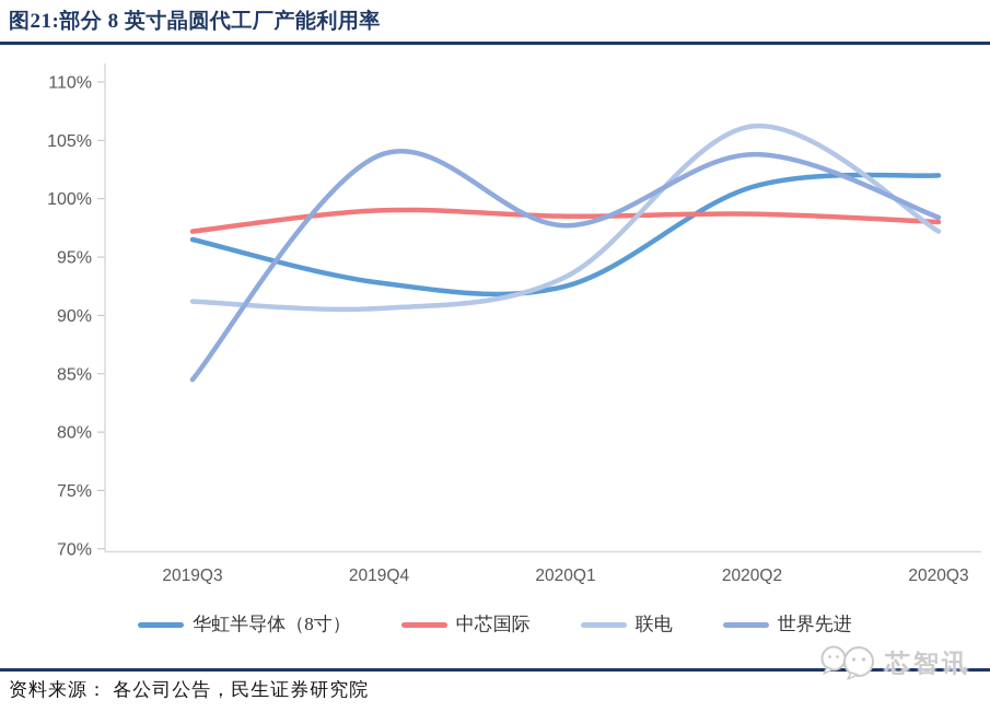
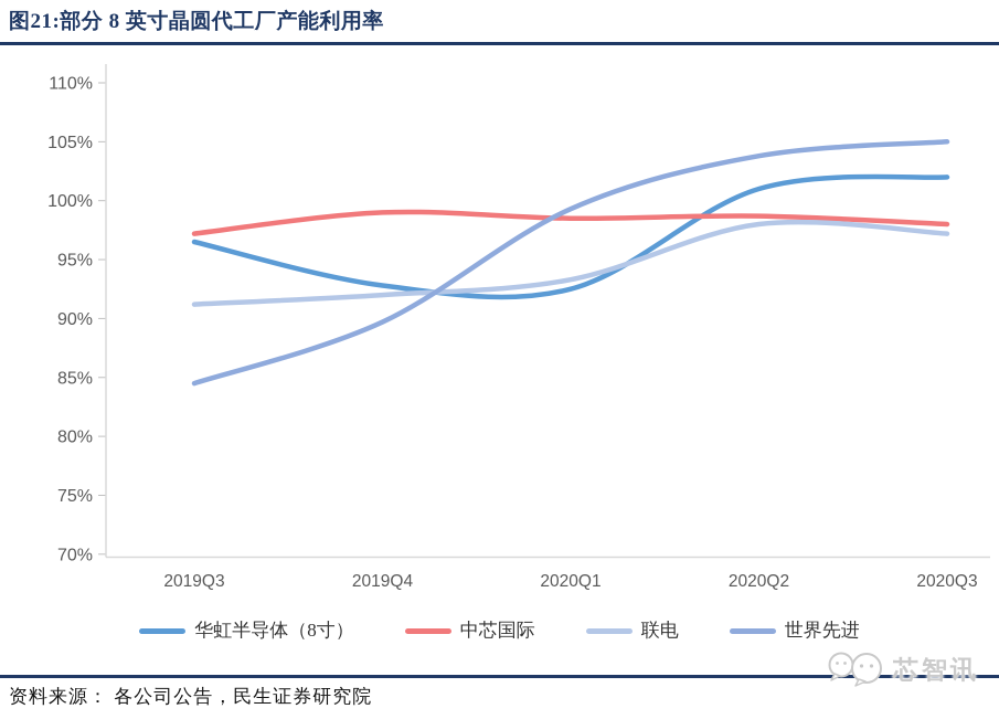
联电/2019Q4: 90.6% -> 92.0%
世界先进/2019Q4: 103.7% -> 89.7%
世界先进/2020Q1: 97.7% -> 99.3%
联电/2020Q2: 106.2% -> 98.0%
世界先进/2020Q3: 98.4% -> 105.0%
